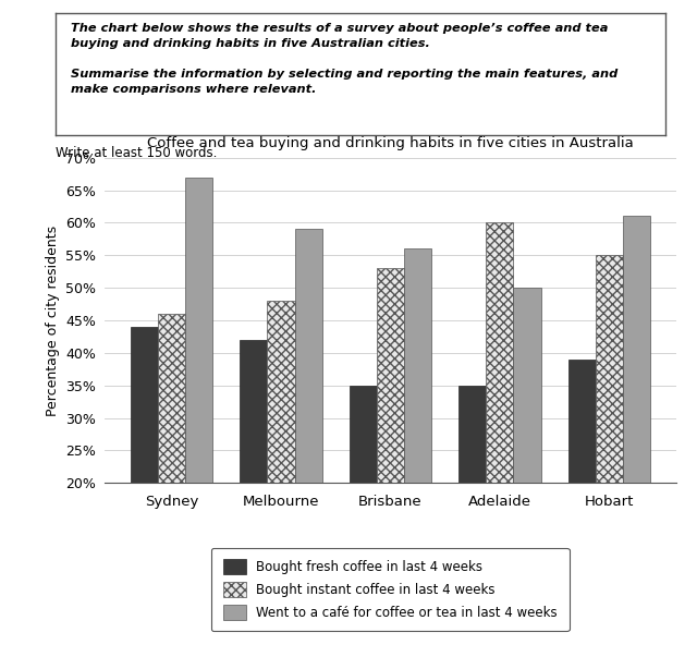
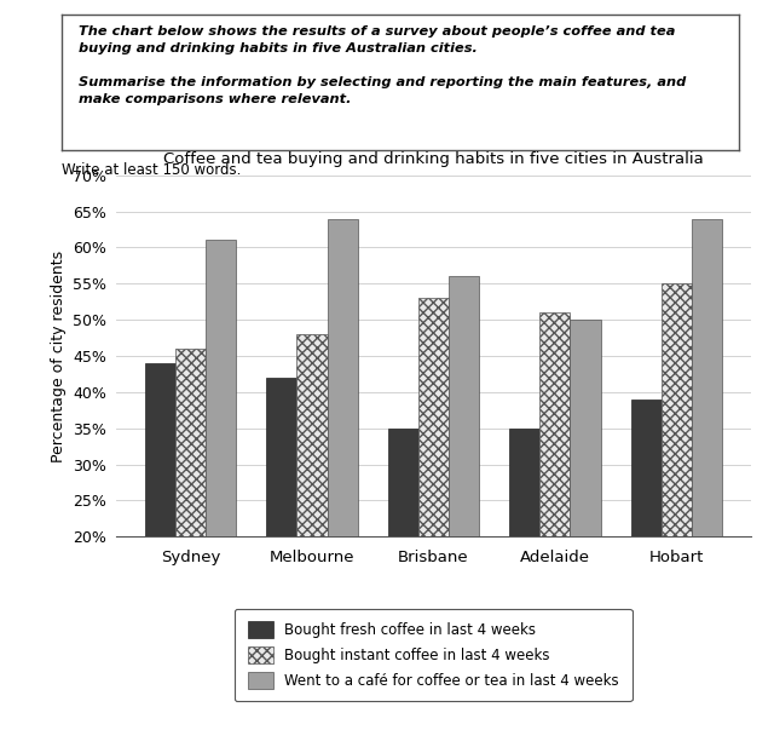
Went to a café for coffee or tea in last 4 weeks/Sydney: 67% -> 61%
Went to a café for coffee or tea in last 4 weeks/Melbourne: 59% -> 64%
Bought instant coffee in last 4 weeks/Adelaide: 60% -> 51%
Went to a café for coffee or tea in last 4 weeks/Hobart: 61% -> 64%
